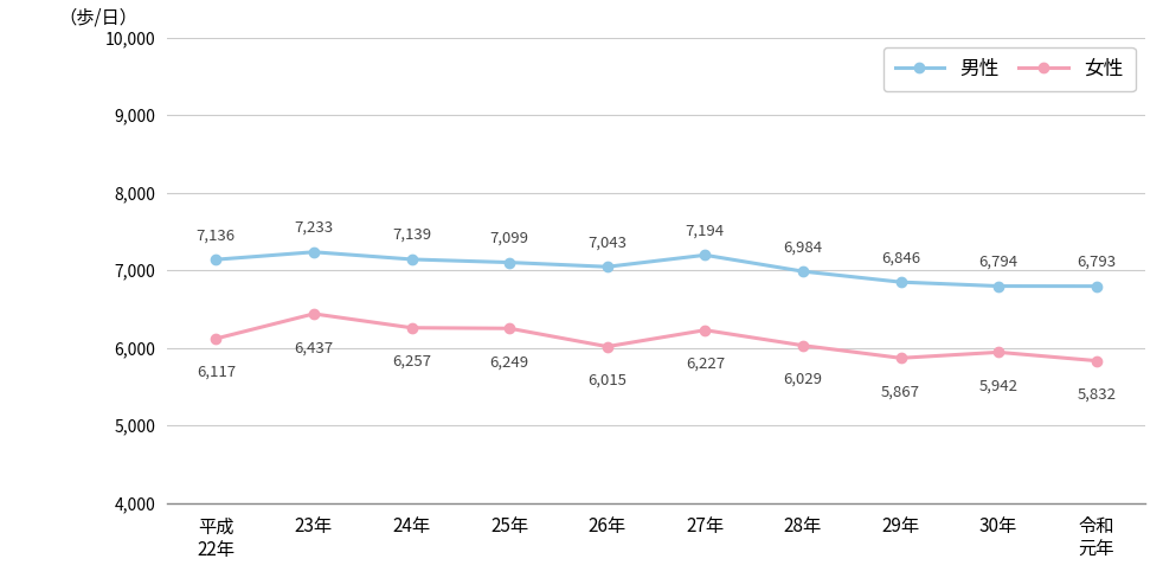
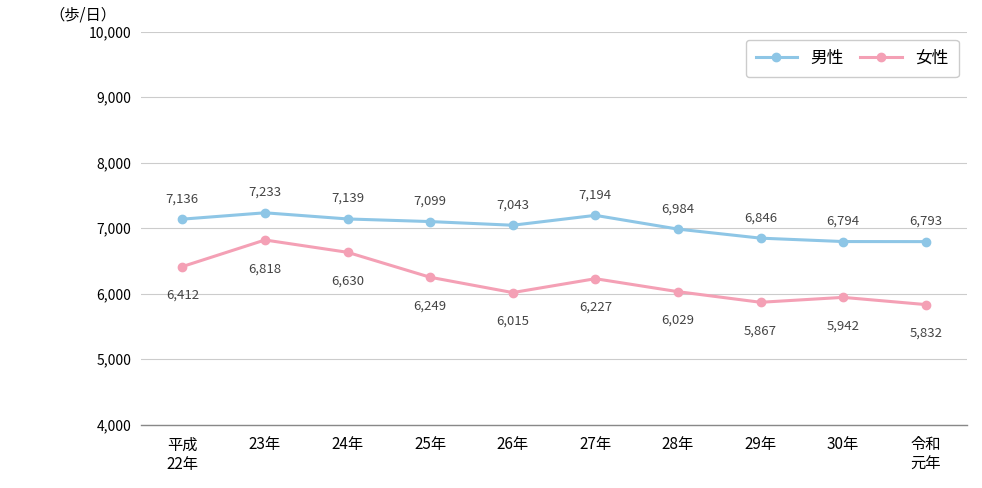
女性/平成 22年: 6,117 -> 6,412
女性/23年: 6,437 -> 6,818
女性/24年: 6,257 -> 6,630
